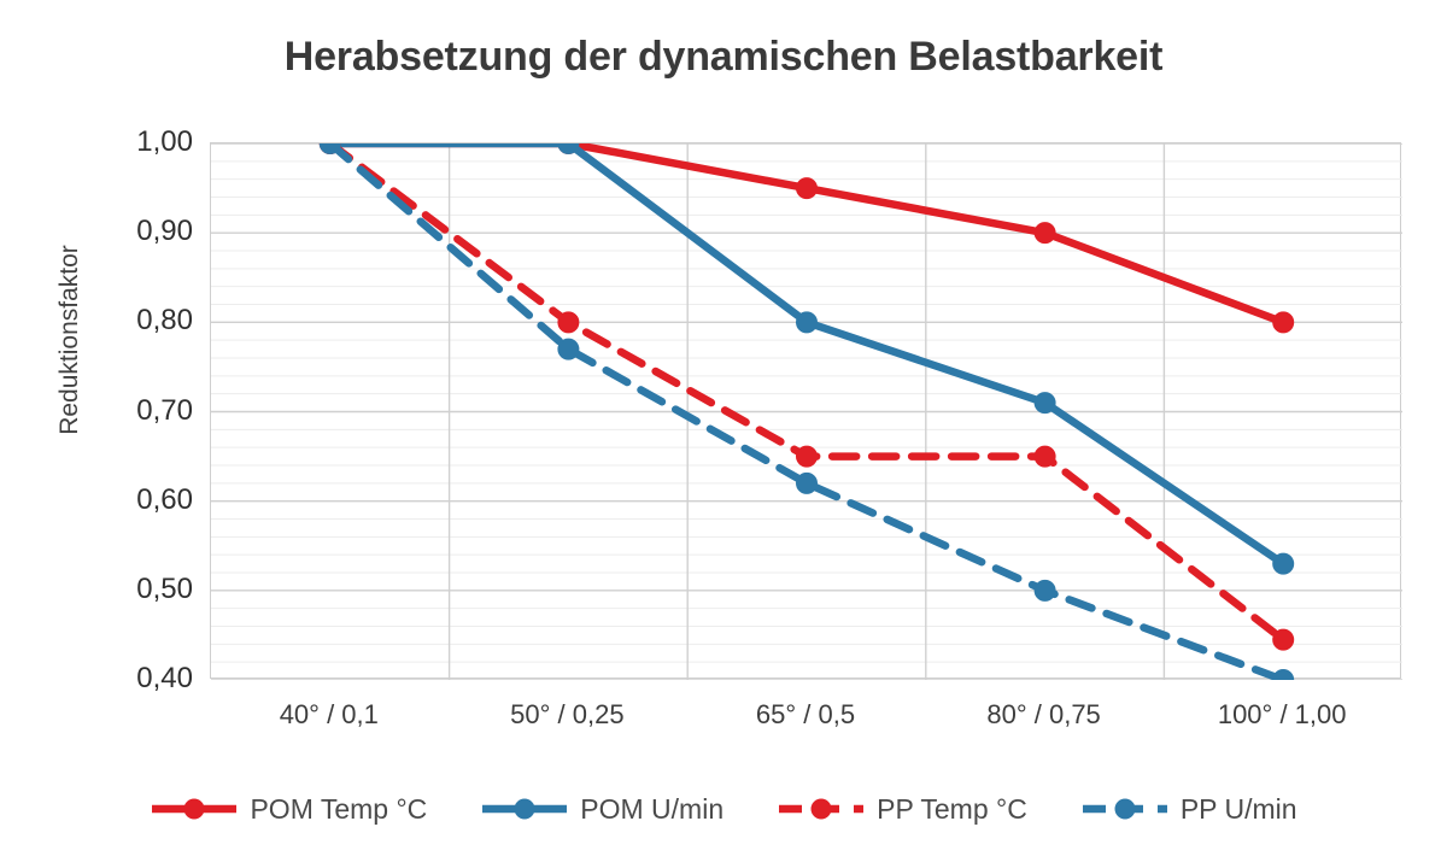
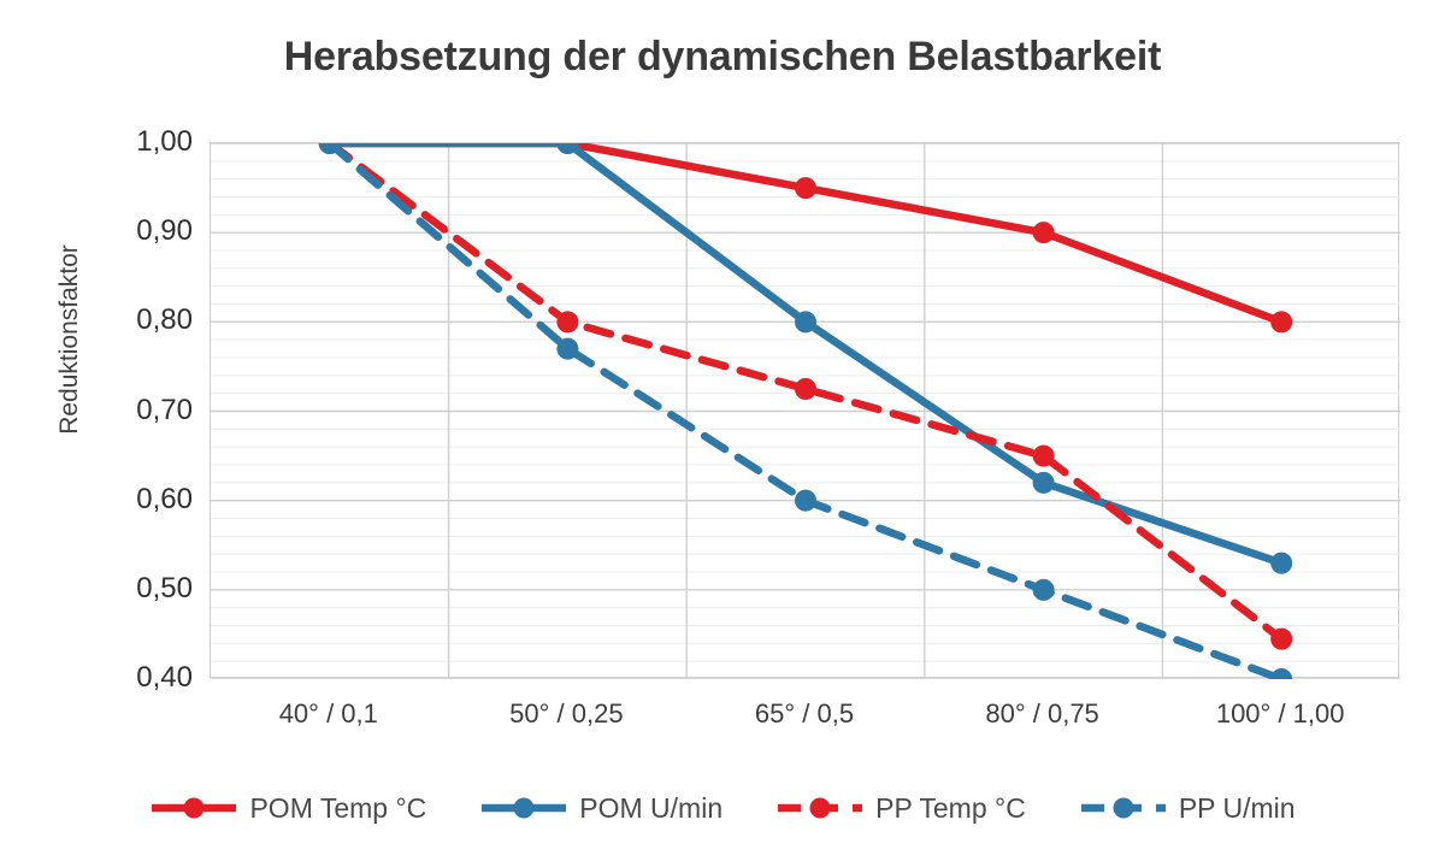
PP Temp °C/65° / 0,5: 0,65 -> 0,72
PP U/min/65° / 0,5: 0,62 -> 0,60
POM U/min/80° / 0,75: 0,71 -> 0,62
